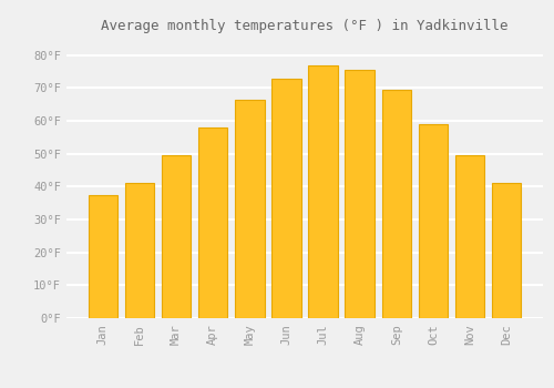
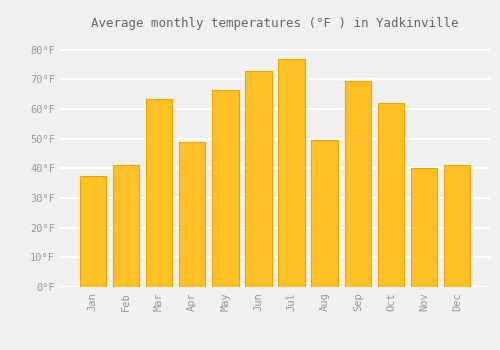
Mar: 49.5°F -> 63.5°F
Apr: 58.0°F -> 49.0°F
Aug: 75.5°F -> 49.5°F
Oct: 59.0°F -> 62.0°F
Nov: 49.5°F -> 40.0°F
